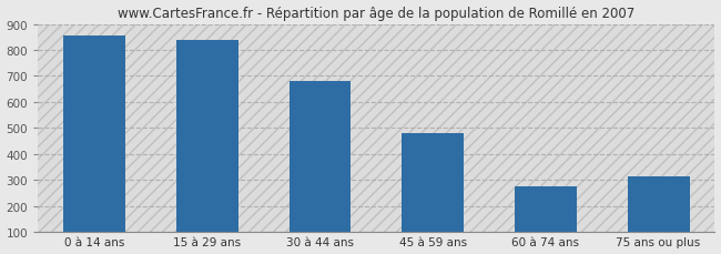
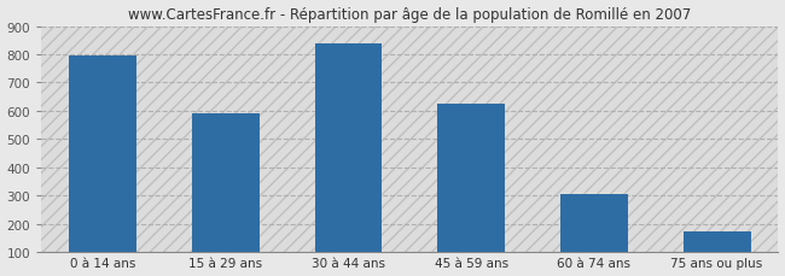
0 à 14 ans: 855 -> 795
15 à 29 ans: 840 -> 590
30 à 44 ans: 680 -> 840
45 à 59 ans: 480 -> 625
60 à 74 ans: 275 -> 305
75 ans ou plus: 315 -> 175
